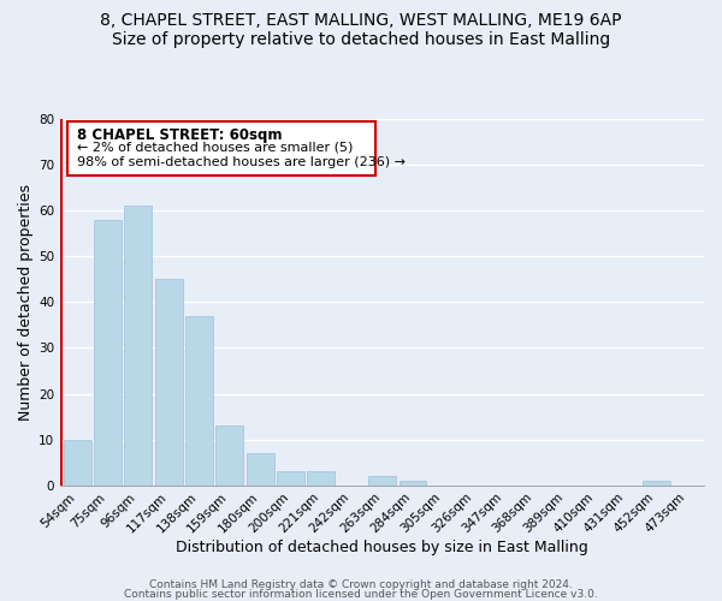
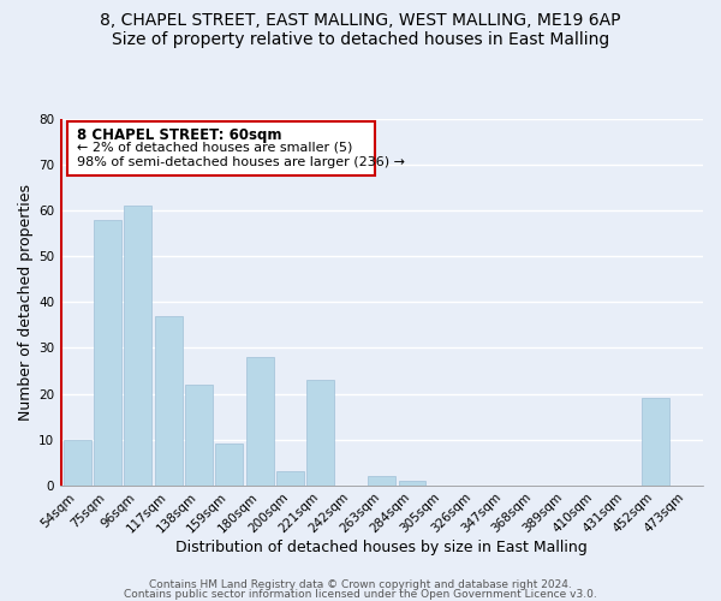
117sqm: 45 -> 37
138sqm: 37 -> 22
159sqm: 13 -> 9
180sqm: 7 -> 28
221sqm: 3 -> 23
452sqm: 1 -> 19
